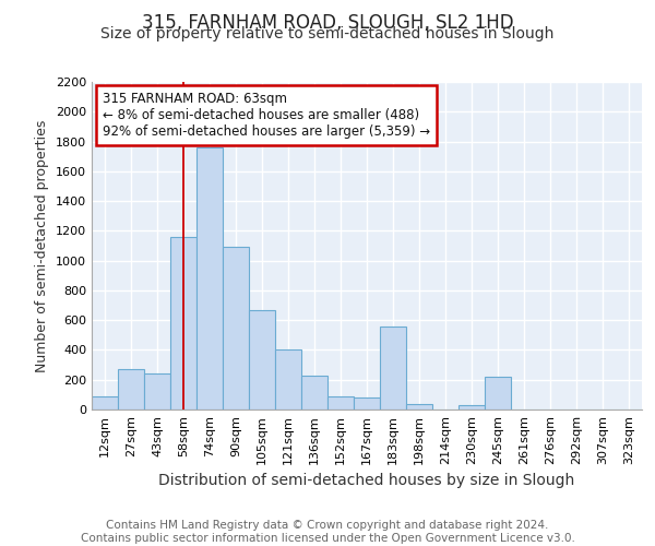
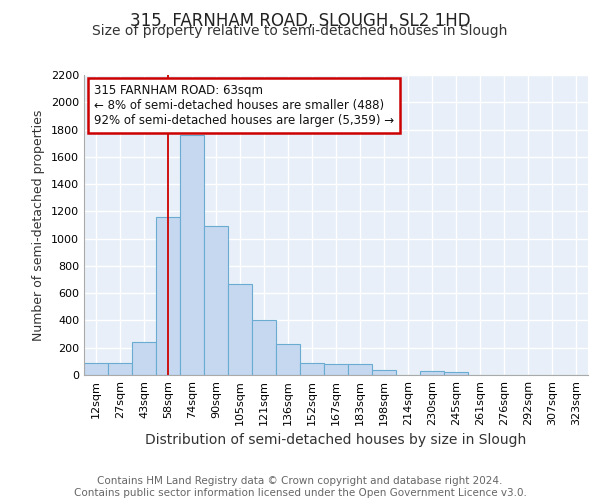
27sqm: 270 -> 90
183sqm: 560 -> 80
245sqm: 220 -> 20
